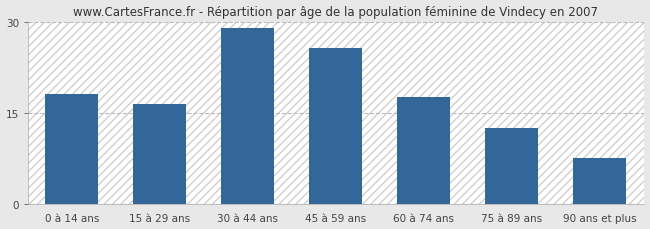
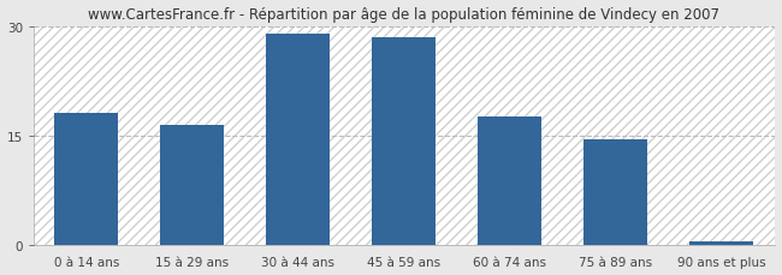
45 à 59 ans: 25.6 -> 28.5
75 à 89 ans: 12.4 -> 14.5
90 ans et plus: 7.6 -> 0.4
